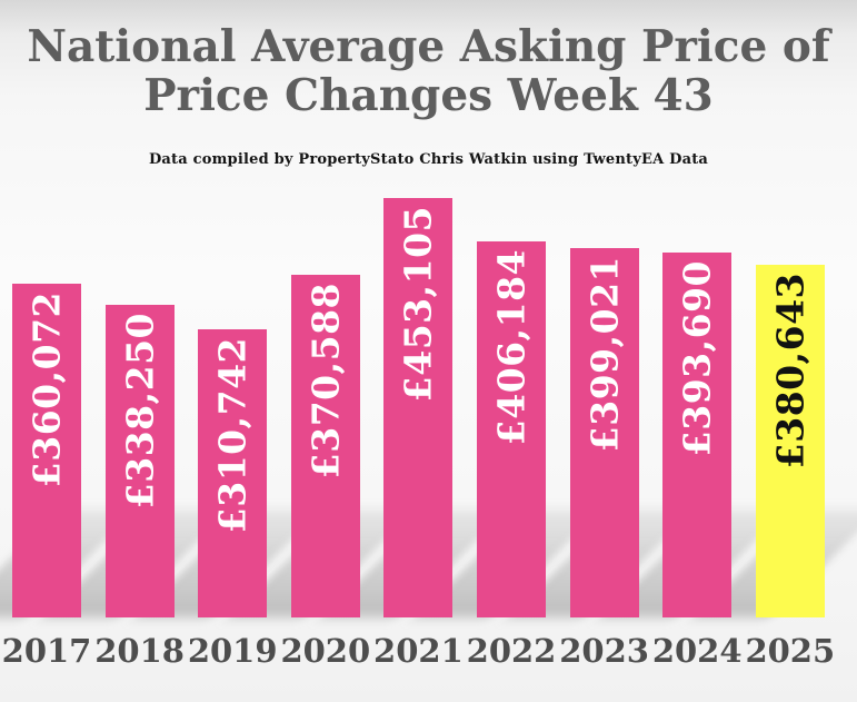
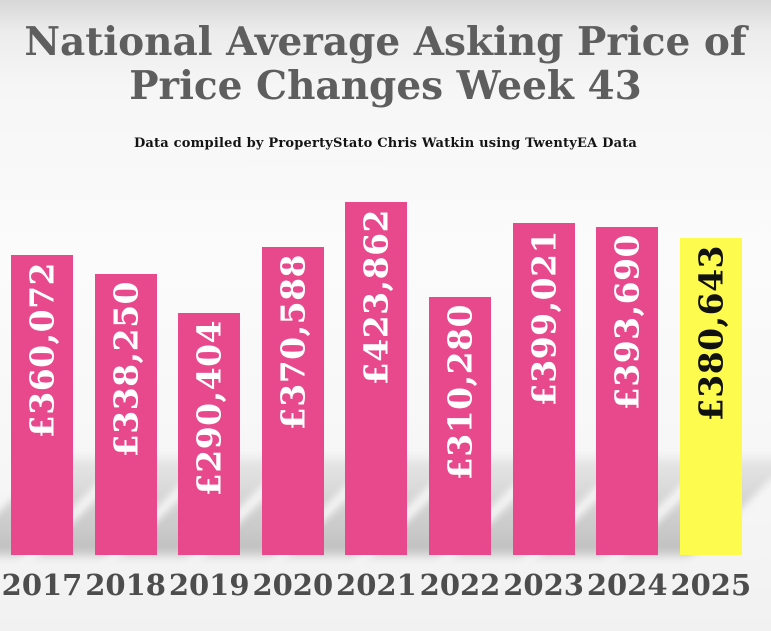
2019: £310,742 -> £290,404
2021: £453,105 -> £423,862
2022: £406,184 -> £310,280
